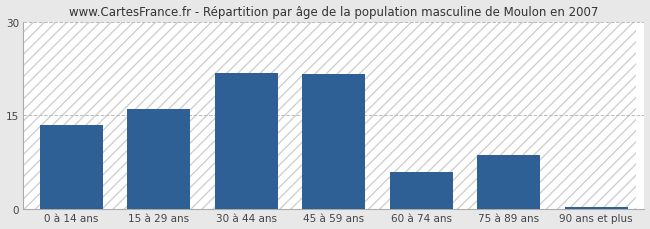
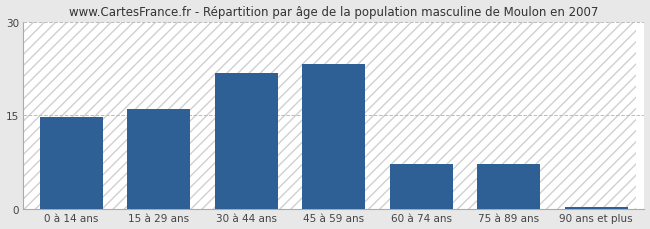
0 à 14 ans: 13.4 -> 14.7
45 à 59 ans: 21.6 -> 23.2
60 à 74 ans: 6.0 -> 7.3
75 à 89 ans: 8.6 -> 7.3
